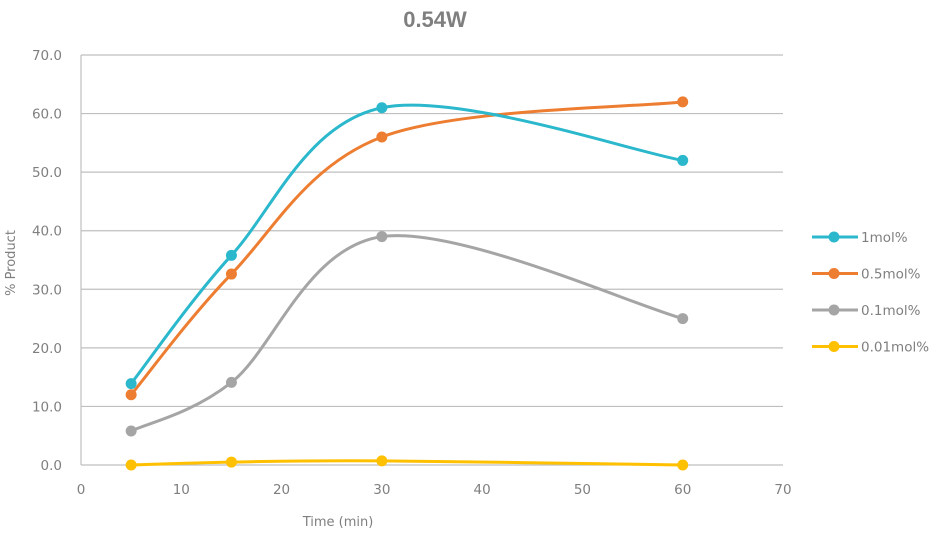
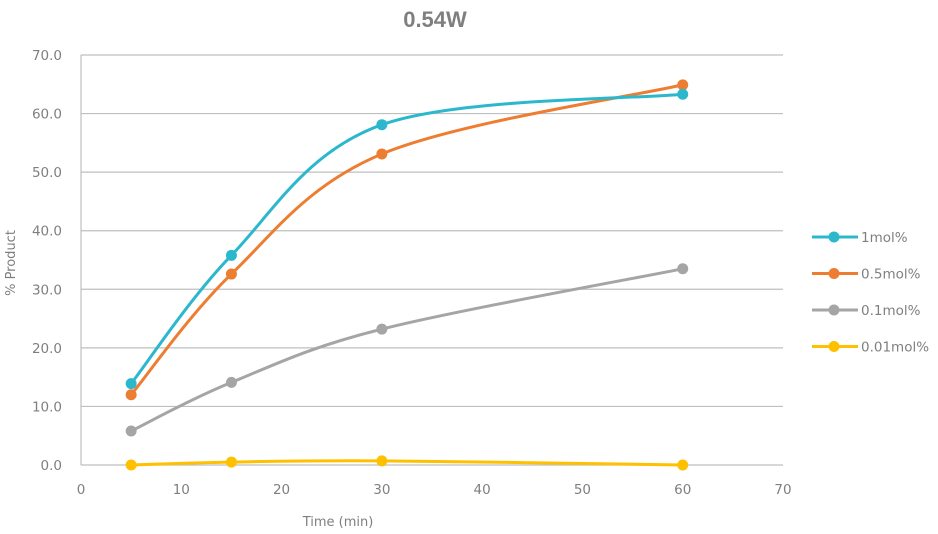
1mol%/30: 61 -> 58
0.5mol%/30: 56 -> 53
0.1mol%/30: 39 -> 23
1mol%/60: 52 -> 63
0.5mol%/60: 62 -> 65
0.1mol%/60: 25 -> 34
